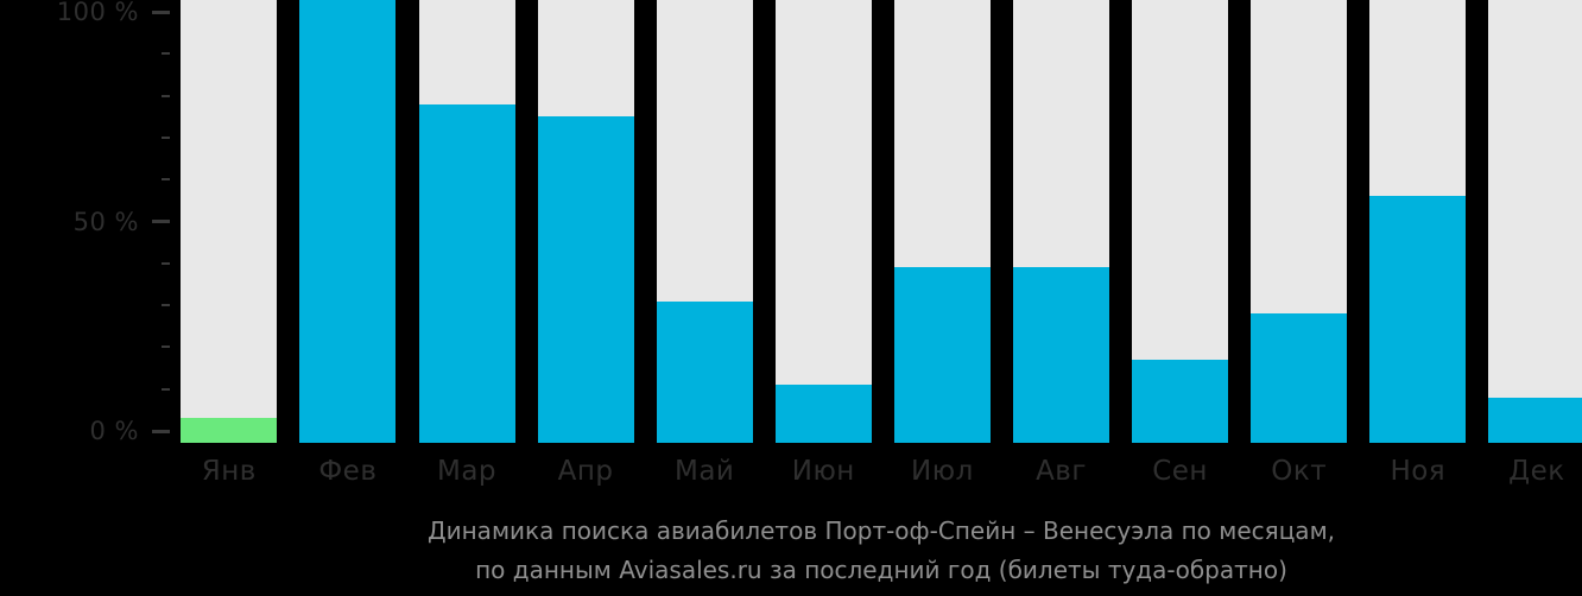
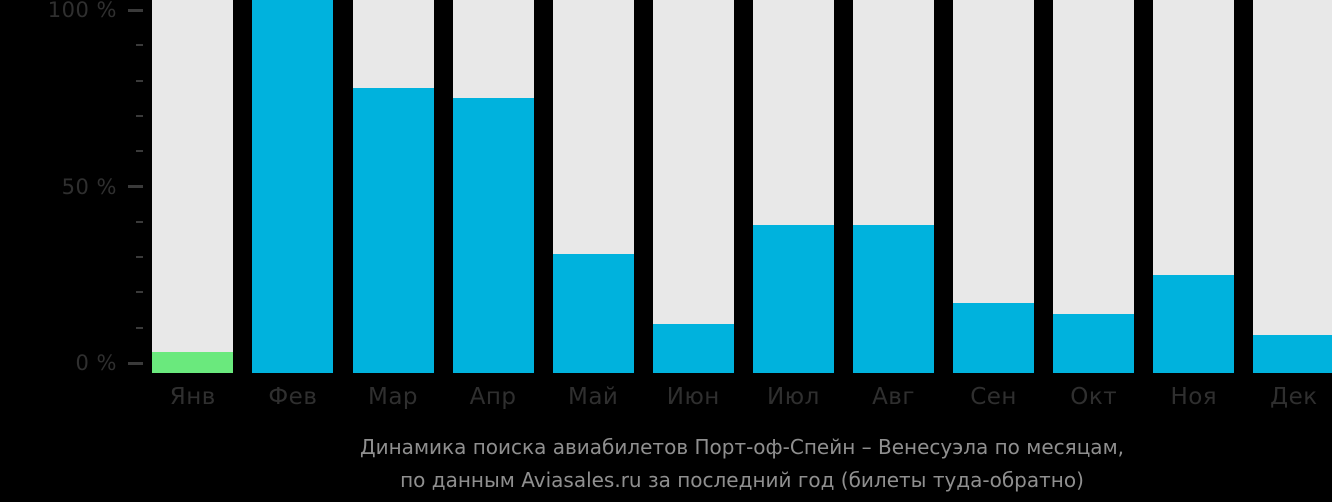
Окт: 28% -> 14%
Ноя: 56% -> 25%
